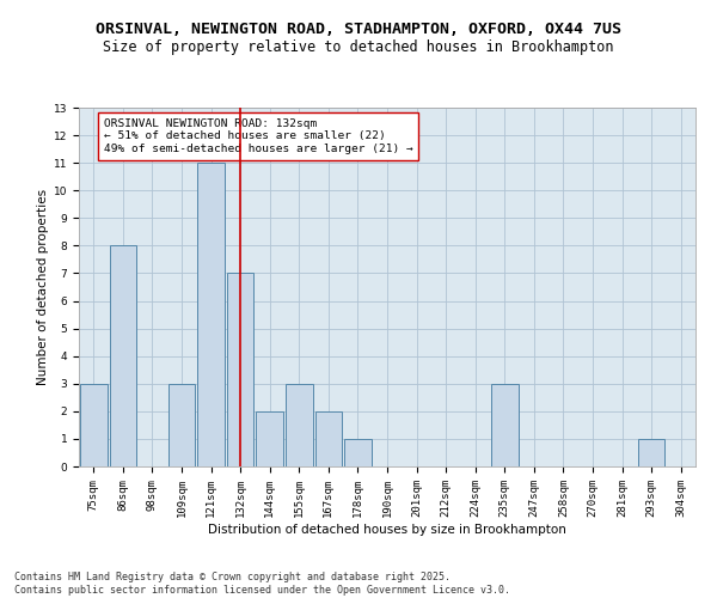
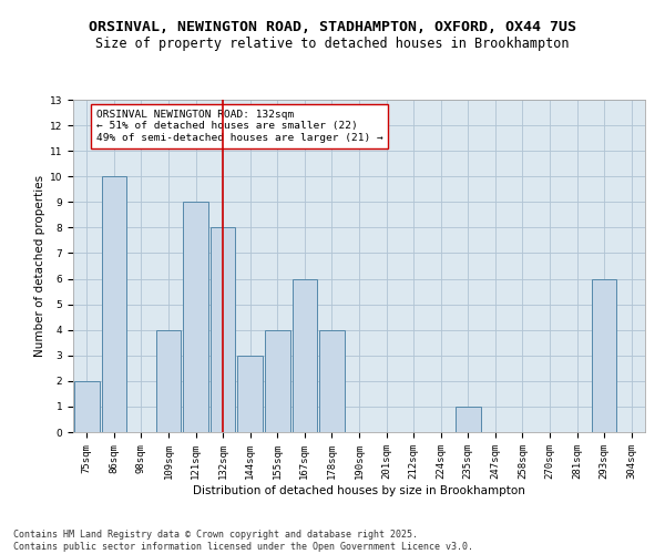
75sqm: 3 -> 2
86sqm: 8 -> 10
109sqm: 3 -> 4
121sqm: 11 -> 9
132sqm: 7 -> 8
144sqm: 2 -> 3
155sqm: 3 -> 4
167sqm: 2 -> 6
178sqm: 1 -> 4
235sqm: 3 -> 1
293sqm: 1 -> 6
